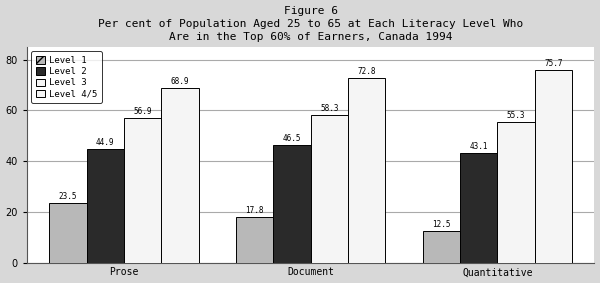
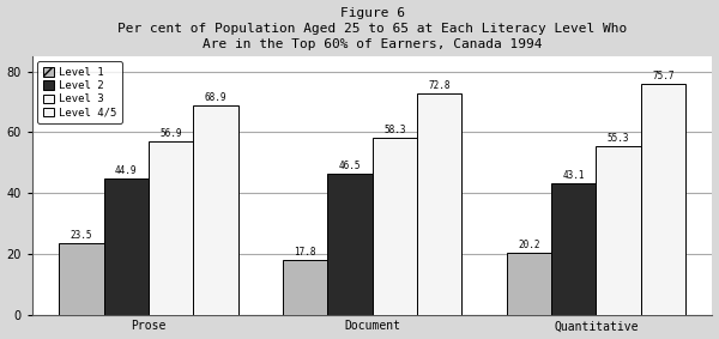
Level 1/Quantitative: 12.5 -> 20.2
